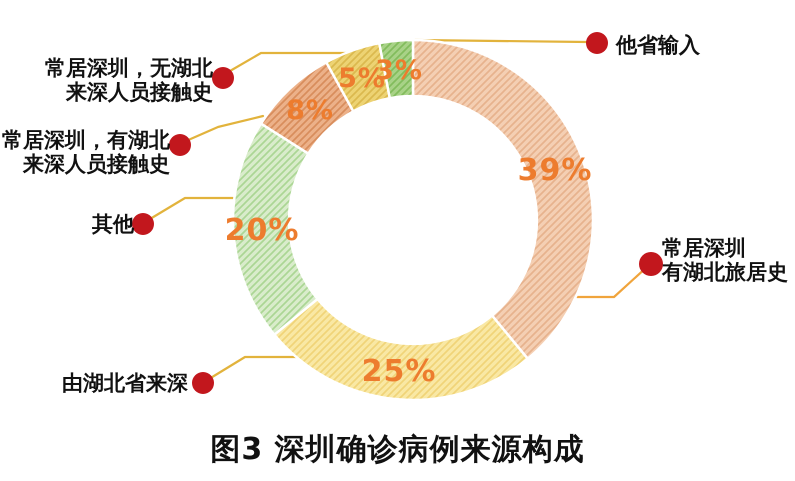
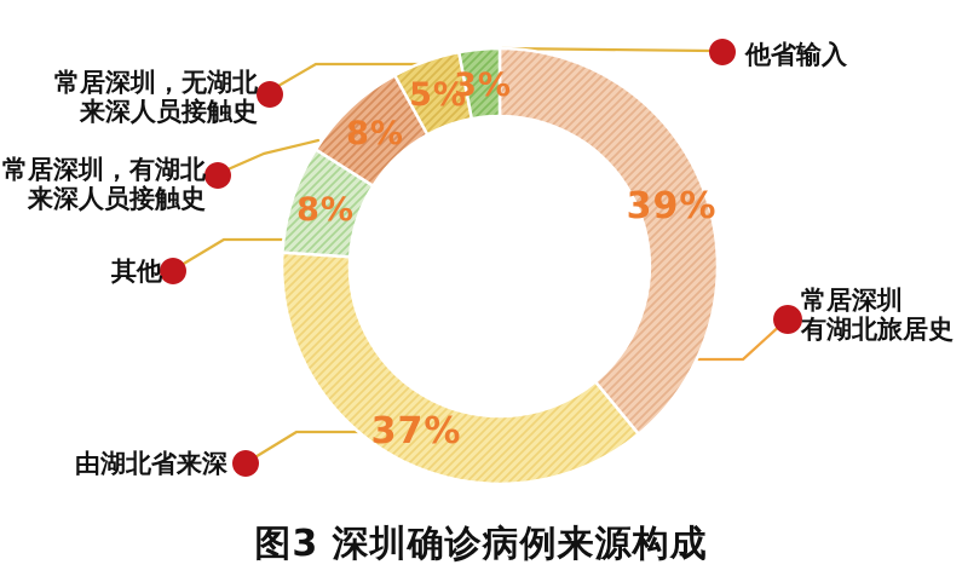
由湖北省来深: 25% -> 37%
其他: 20% -> 8%
